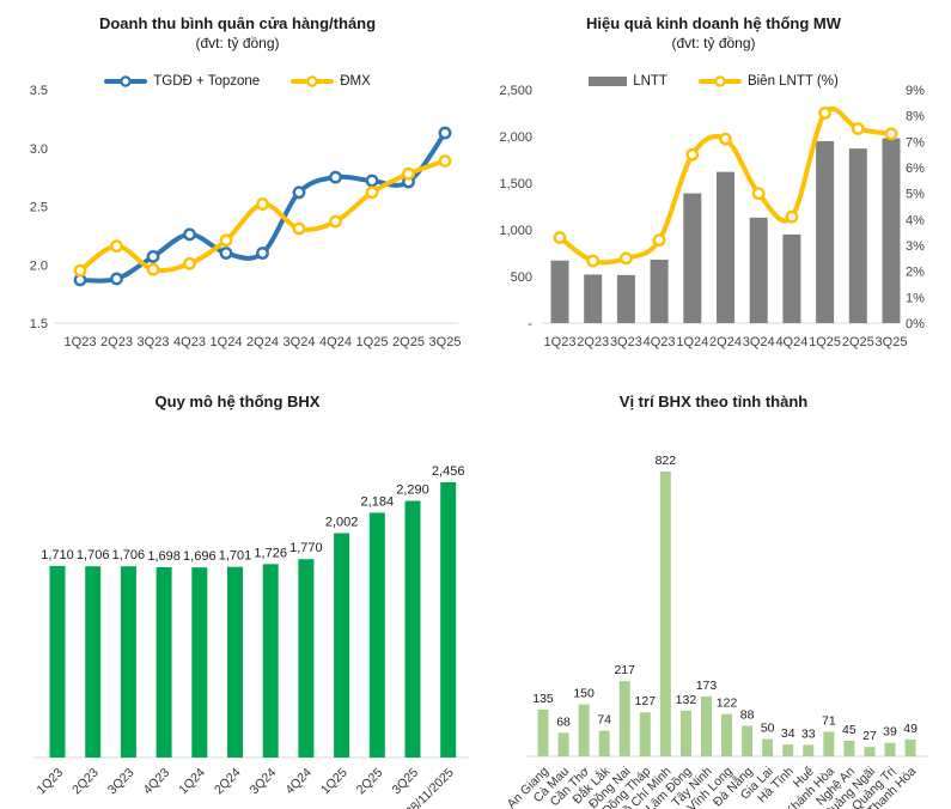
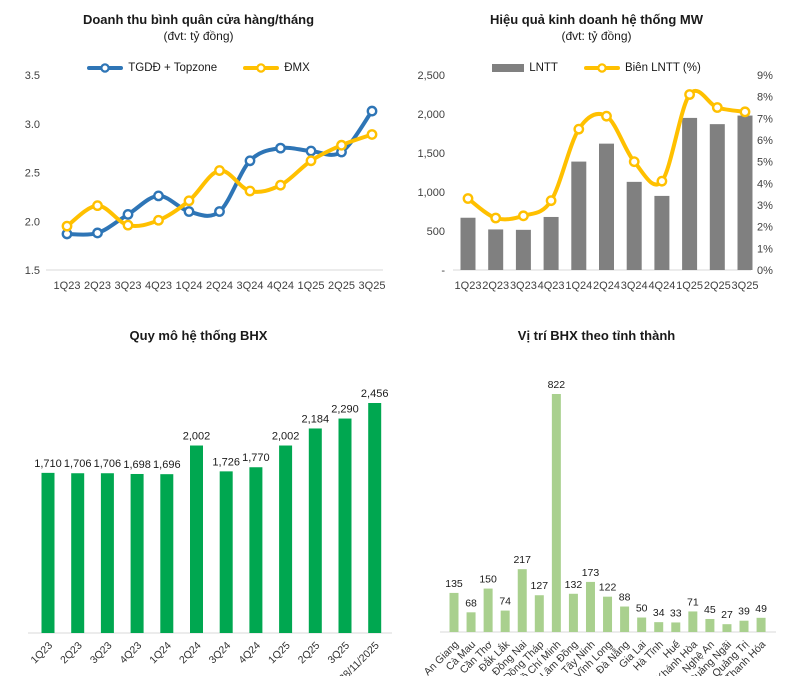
Quy mô hệ thống BHX/2Q24: 1,701 -> 2,002
